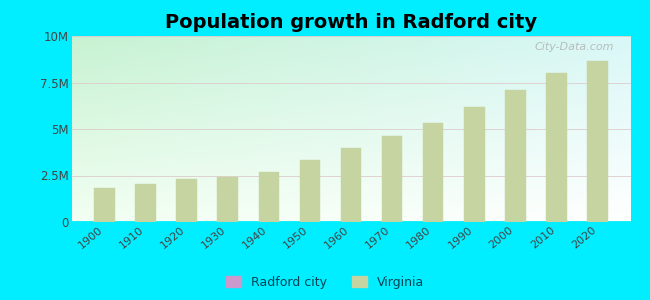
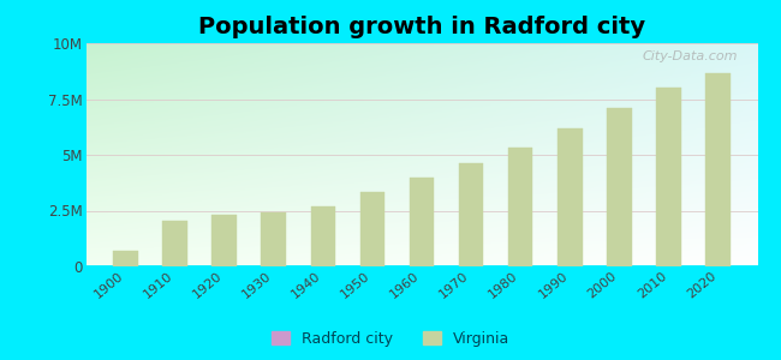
1900: 1.9M -> 0.7M
